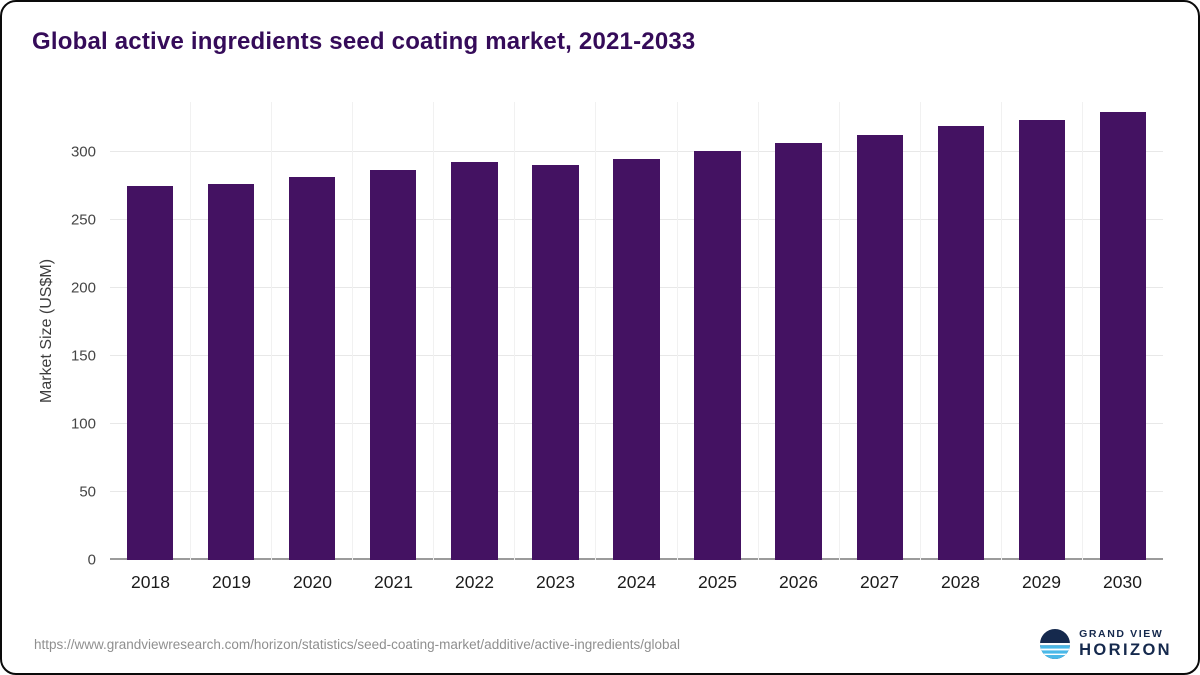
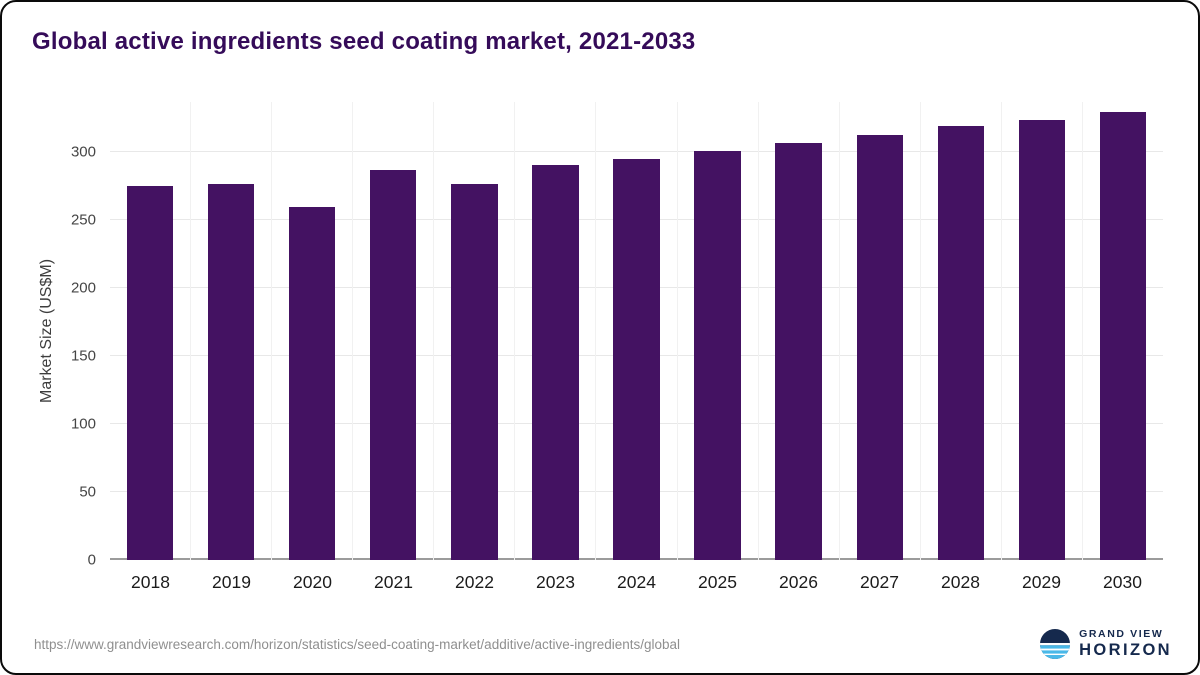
2020: 282 -> 260
2022: 293 -> 277
